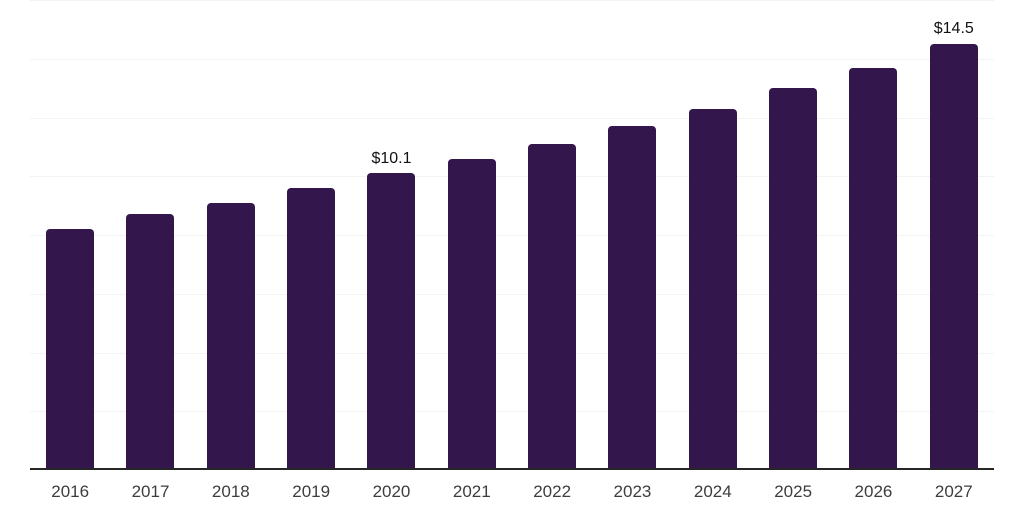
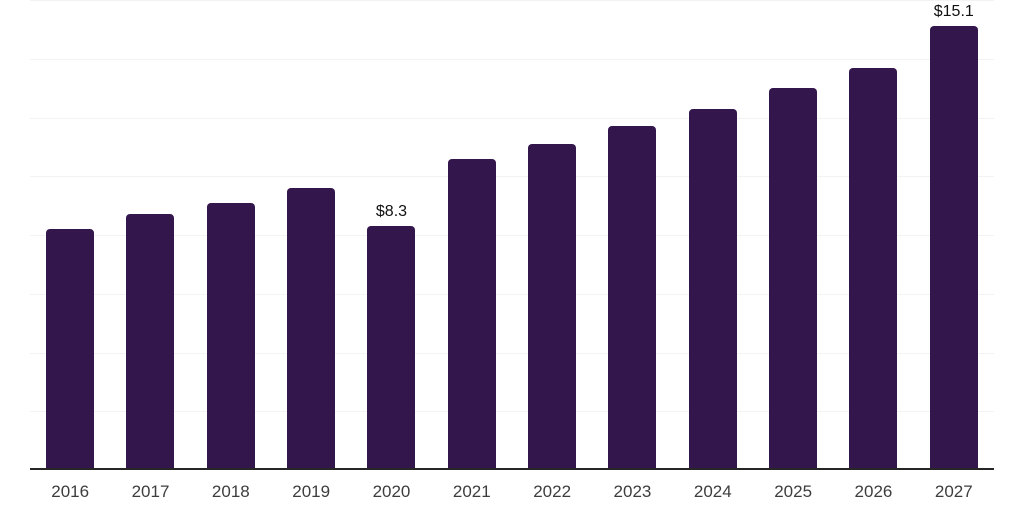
2020: $10.1 -> $8.3
2027: $14.5 -> $15.1
